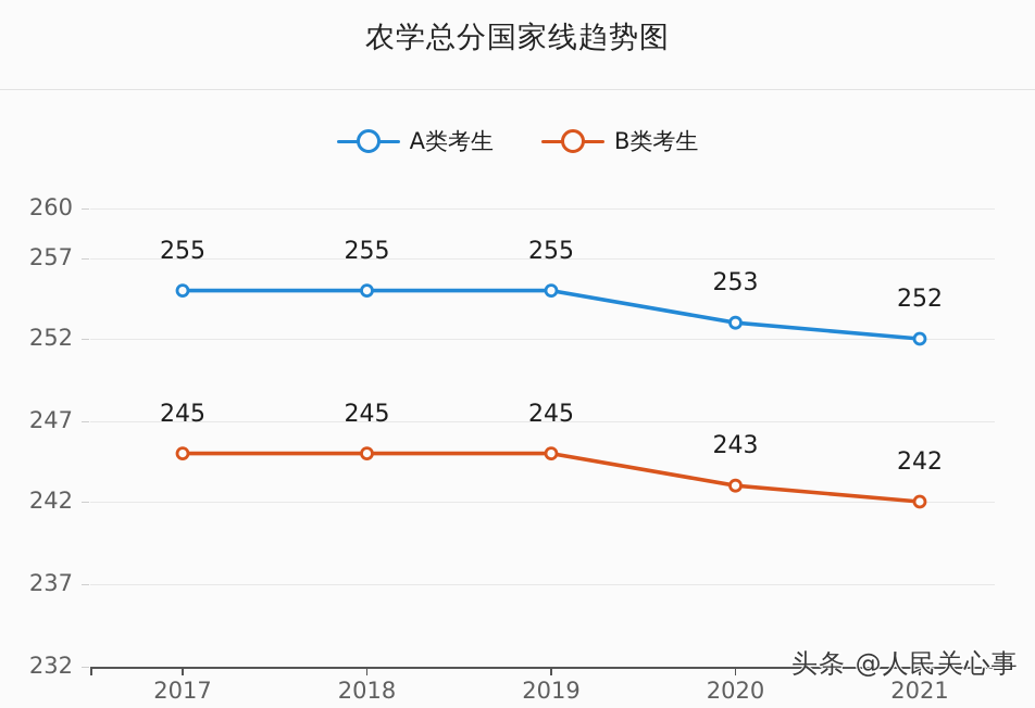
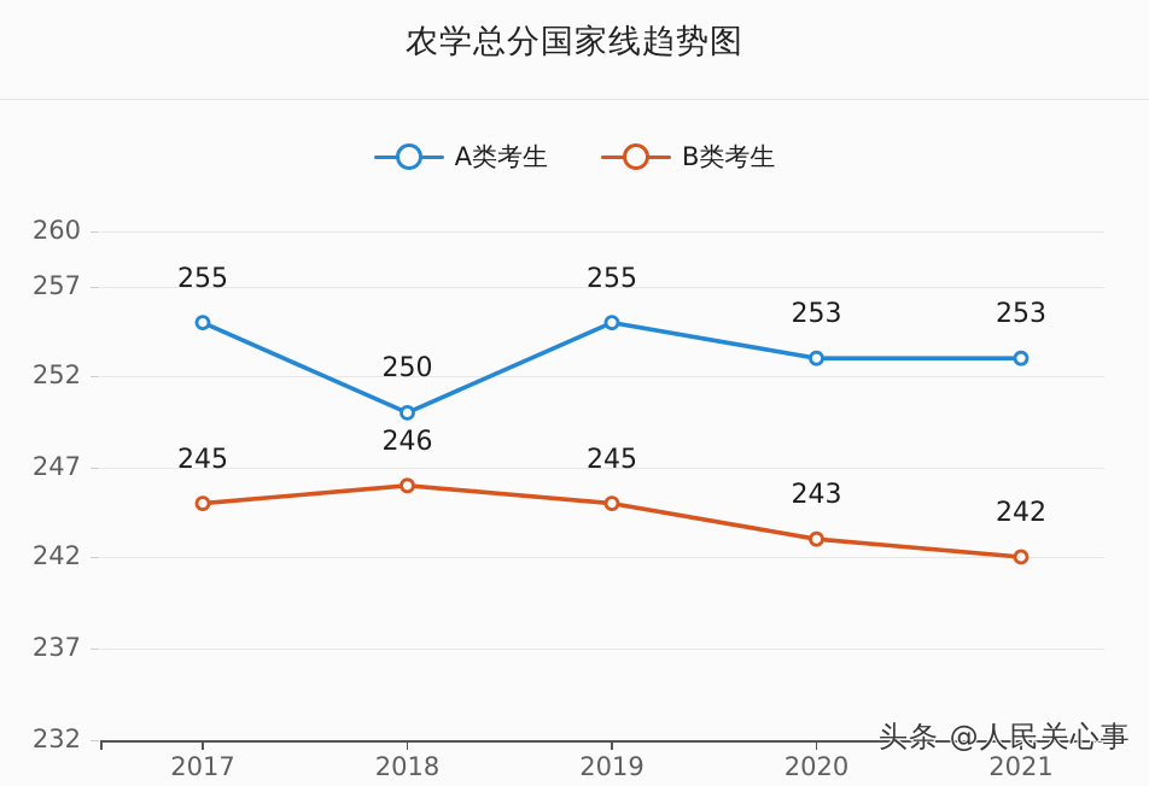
A类考生/2018: 255 -> 250
B类考生/2018: 245 -> 246
A类考生/2021: 252 -> 253
